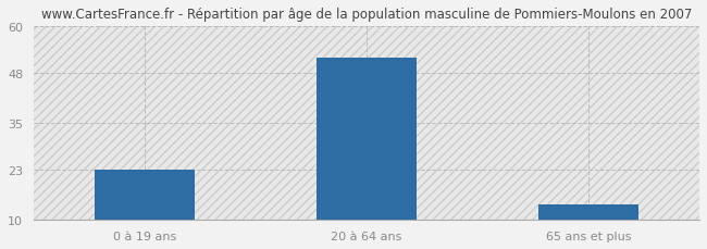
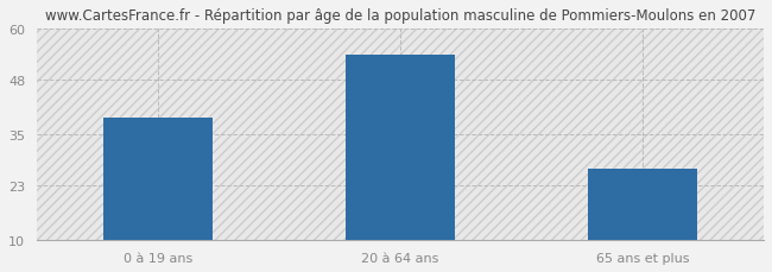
0 à 19 ans: 23 -> 39
20 à 64 ans: 52 -> 54
65 ans et plus: 14 -> 27
